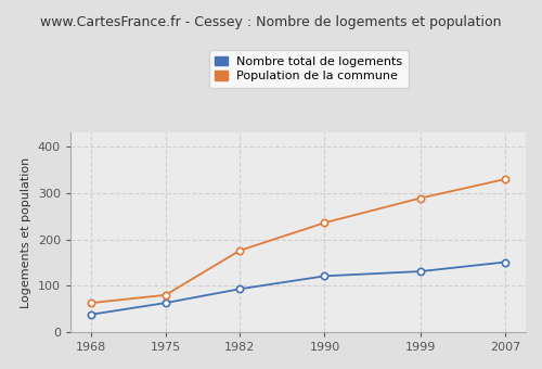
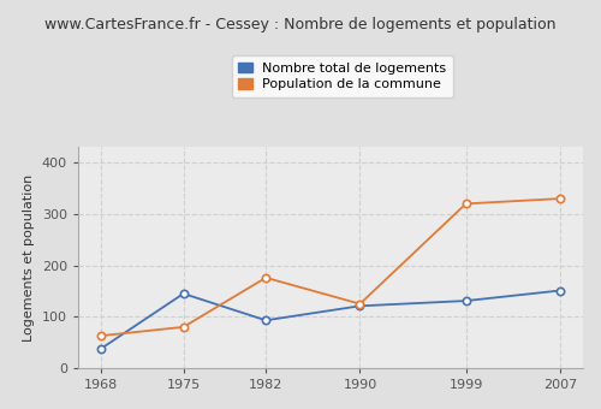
Nombre total de logements/1975: 63 -> 145
Population de la commune/1990: 236 -> 125
Population de la commune/1999: 289 -> 320
